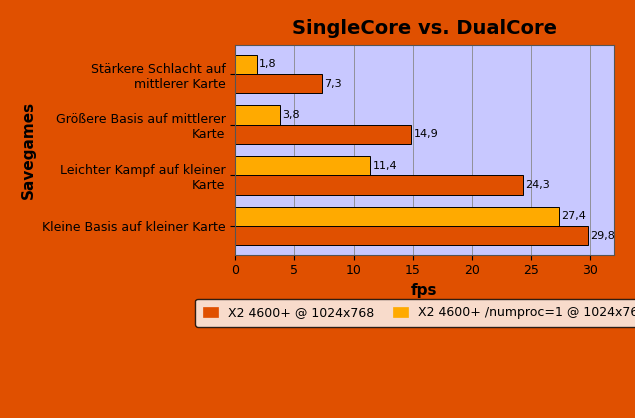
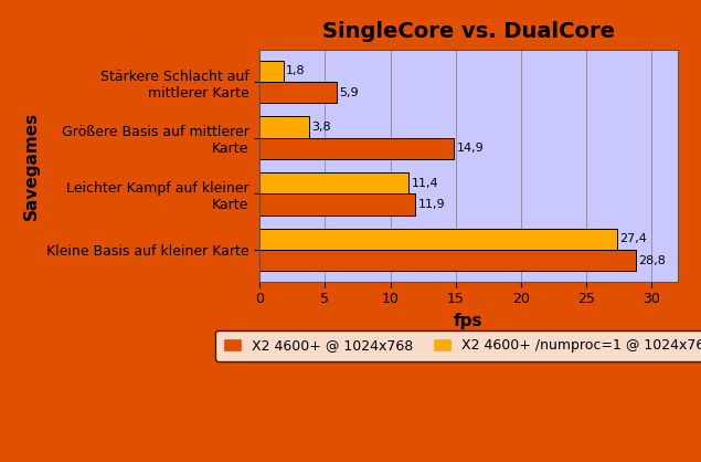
X2 4600+ @ 1024x768/Stärkere Schlacht auf mittlerer Karte: 7,3 -> 5,9
X2 4600+ @ 1024x768/Leichter Kampf auf kleiner Karte: 24,3 -> 11,9
X2 4600+ @ 1024x768/Kleine Basis auf kleiner Karte: 29,8 -> 28,8
